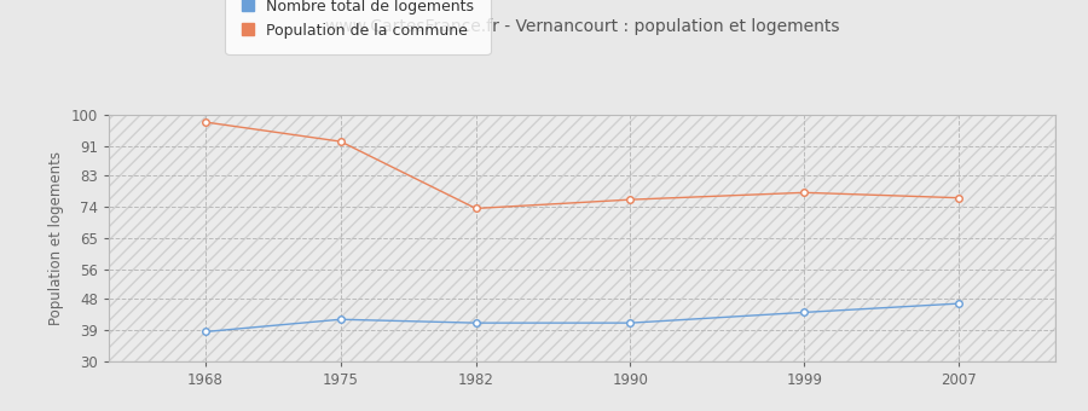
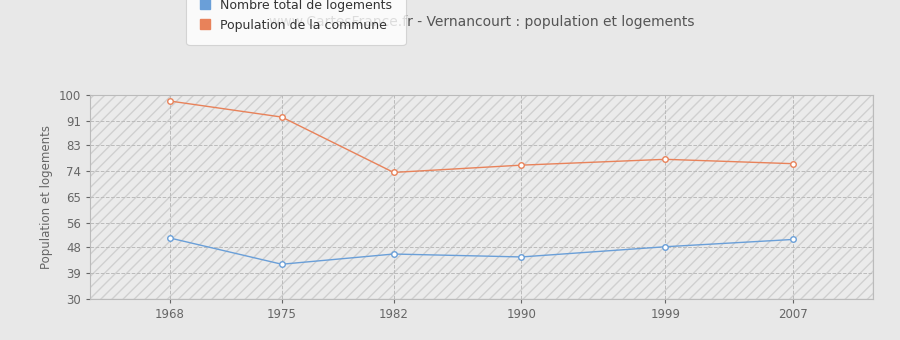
Nombre total de logements/1968: 38.5 -> 51.0
Nombre total de logements/1982: 41.0 -> 45.5
Nombre total de logements/1990: 41.0 -> 44.5
Nombre total de logements/1999: 44.0 -> 48.0
Nombre total de logements/2007: 46.5 -> 50.5
